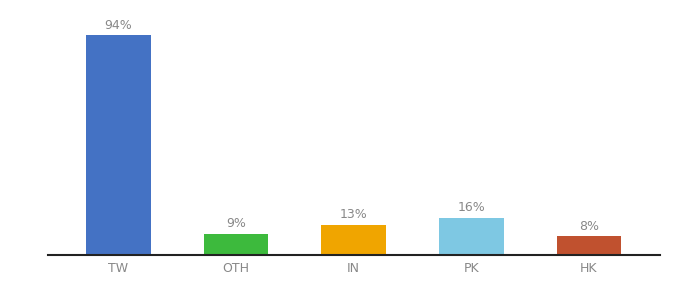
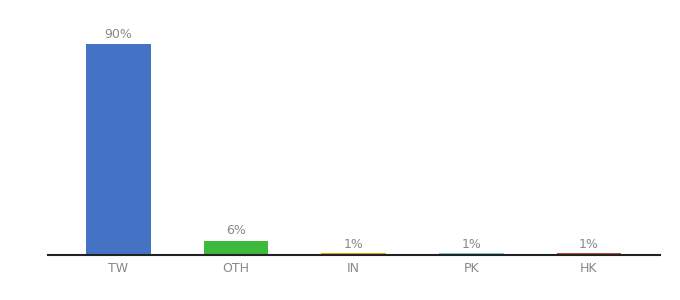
TW: 94% -> 90%
OTH: 9% -> 6%
IN: 13% -> 1%
PK: 16% -> 1%
HK: 8% -> 1%
